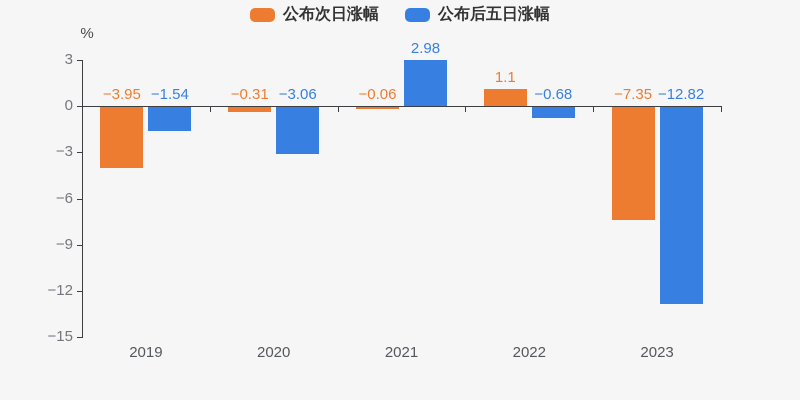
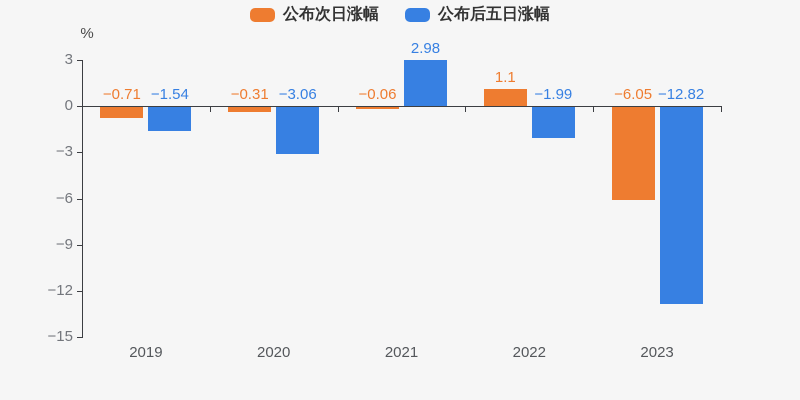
公布次日涨幅/2019: −3.95 -> −0.71
公布后五日涨幅/2022: −0.68 -> −1.99
公布次日涨幅/2023: −7.35 -> −6.05
